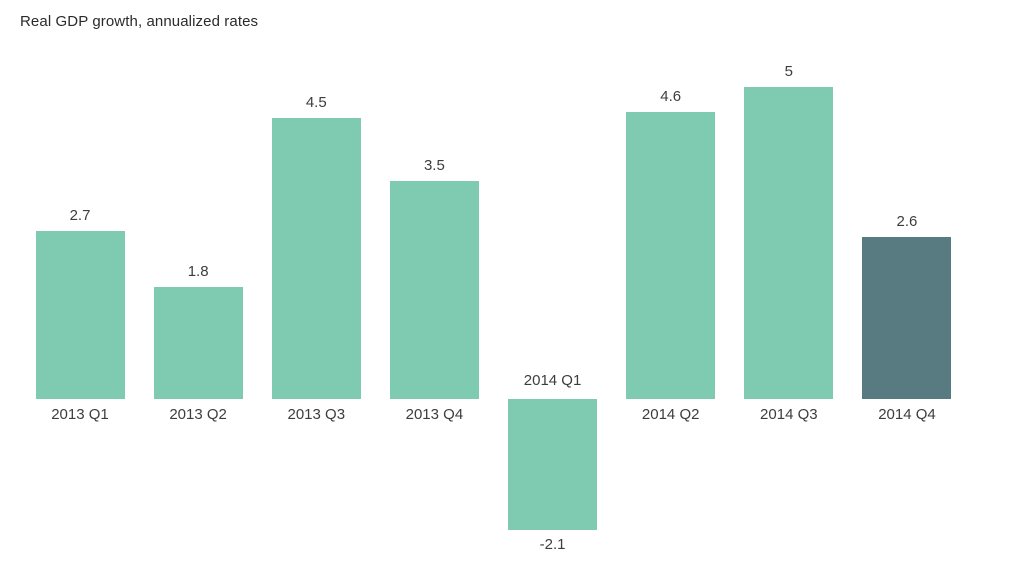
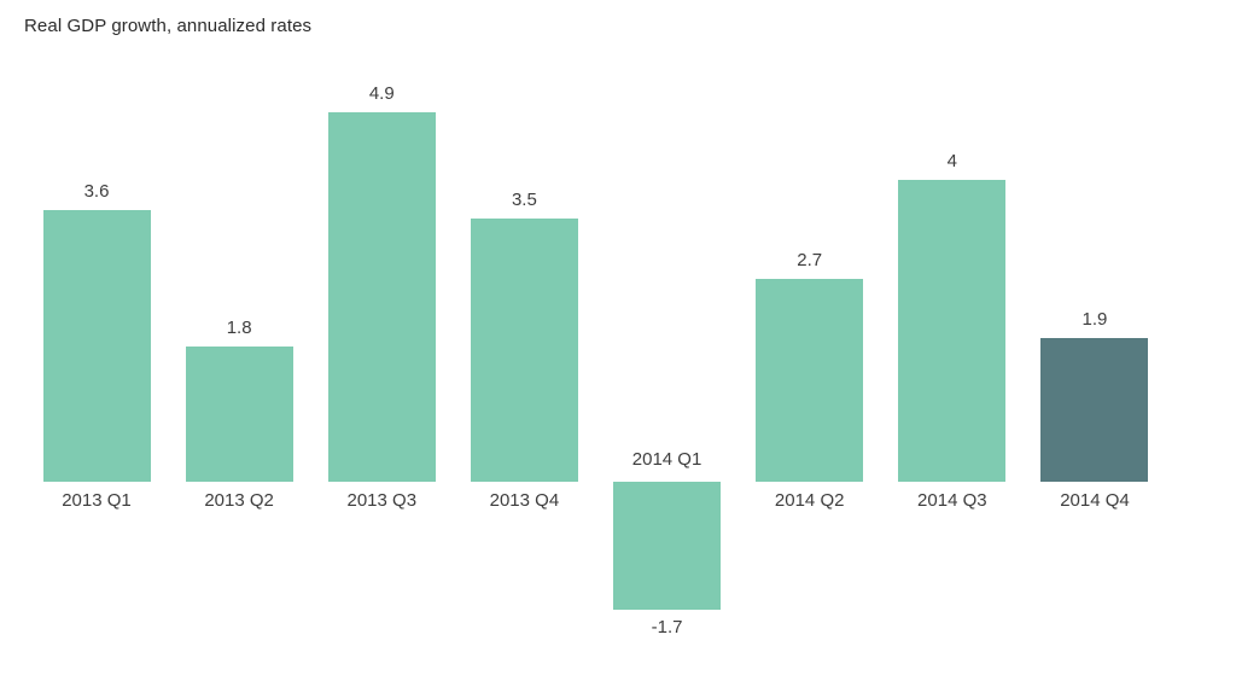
2013 Q1: 2.7 -> 3.6
2013 Q3: 4.5 -> 4.9
2014 Q1: -2.1 -> -1.7
2014 Q2: 4.6 -> 2.7
2014 Q3: 5 -> 4
2014 Q4: 2.6 -> 1.9
